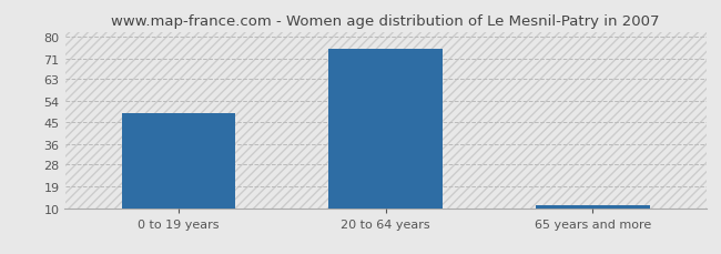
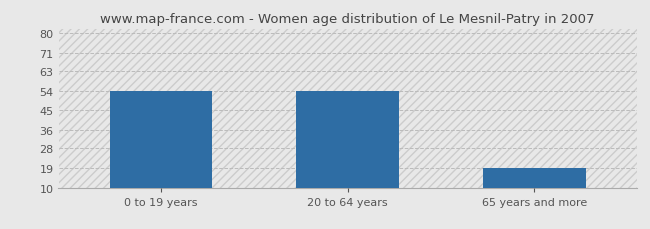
0 to 19 years: 49 -> 54
20 to 64 years: 75 -> 54
65 years and more: 11 -> 19
